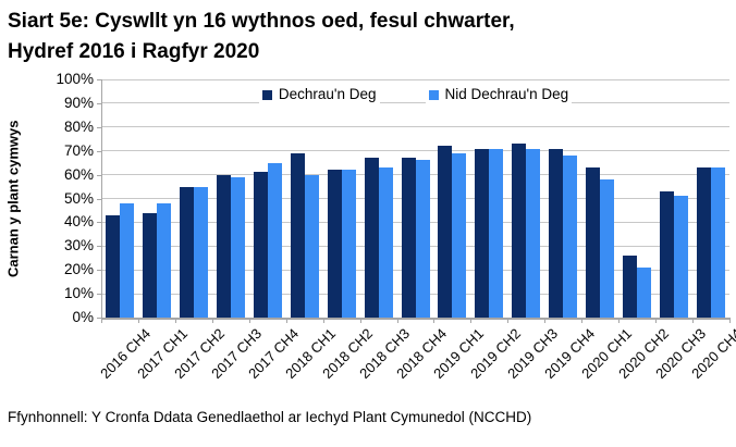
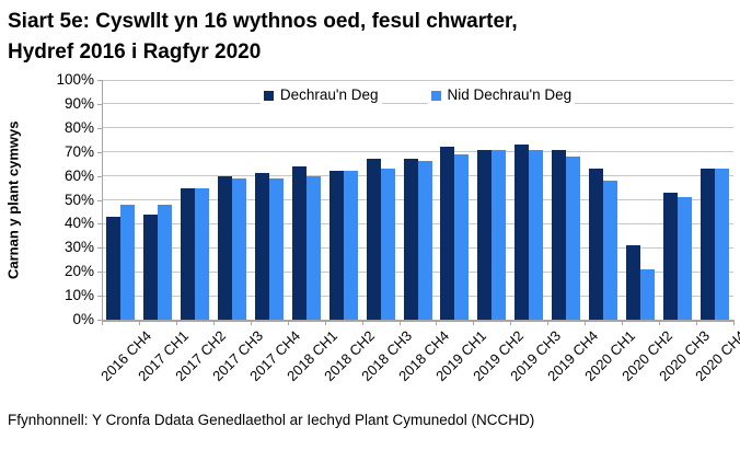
Nid Dechrau'n Deg/2017 CH4: 65% -> 59%
Dechrau'n Deg/2018 CH1: 69% -> 64%
Dechrau'n Deg/2020 CH2: 26% -> 31%
